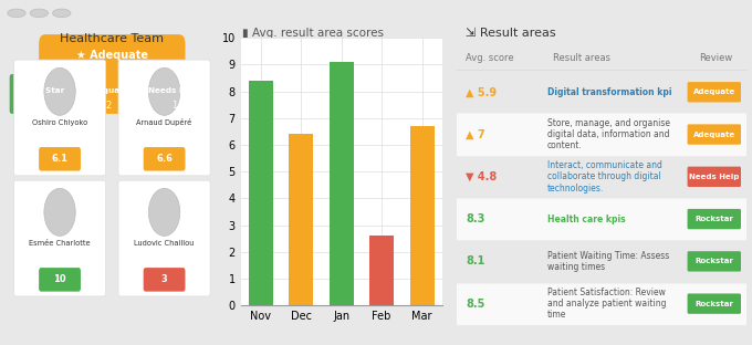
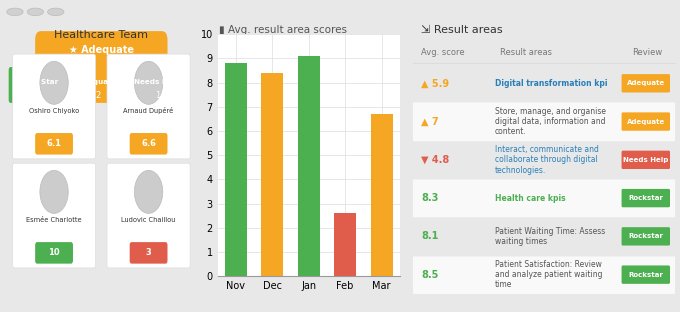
Nov: 8.4 -> 8.8
Dec: 6.4 -> 8.4
